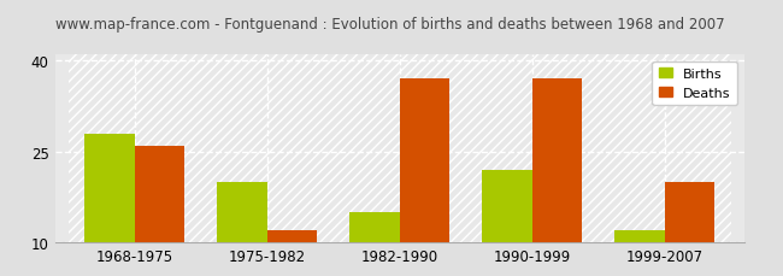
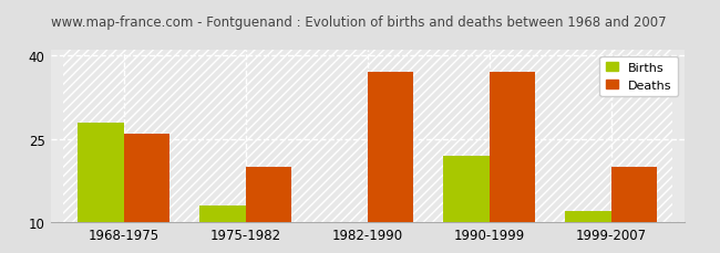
Births/1975-1982: 20 -> 13
Deaths/1975-1982: 12 -> 20
Births/1982-1990: 15 -> 10
